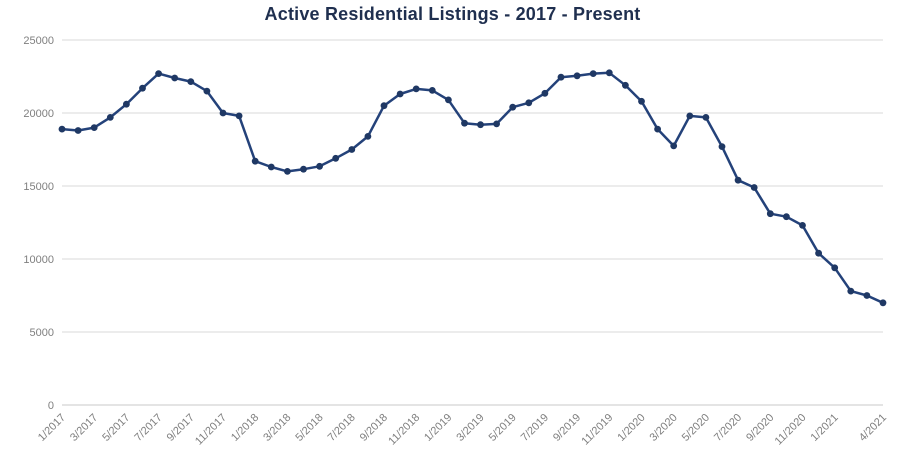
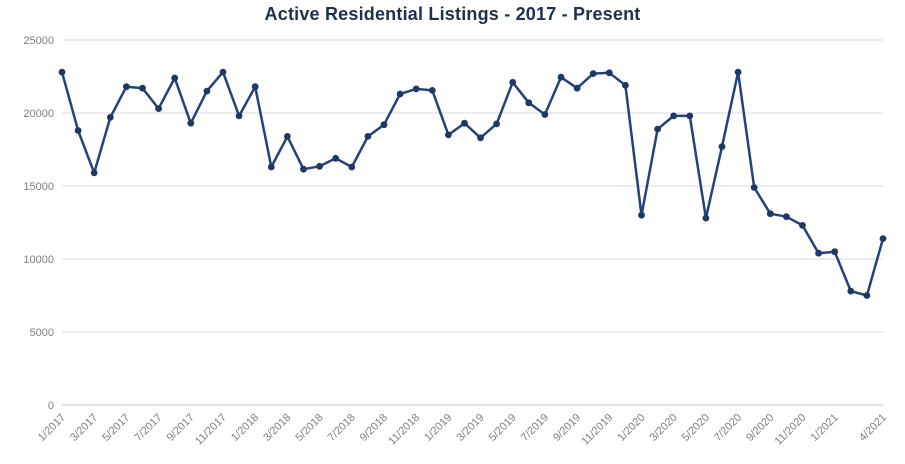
1/2017: 18900 -> 22800
3/2017: 19000 -> 15900
5/2017: 20600 -> 21800
7/2017: 22700 -> 20300
9/2017: 22200 -> 19300
11/2017: 20000 -> 22800
1/2018: 16700 -> 21800
3/2018: 16000 -> 18400
7/2018: 17500 -> 16300
9/2018: 20500 -> 19200
1/2019: 20900 -> 18500
3/2019: 19200 -> 18300
5/2019: 20400 -> 22100
7/2019: 21400 -> 19900
9/2019: 22600 -> 21700
1/2020: 20800 -> 13000
3/2020: 17800 -> 19800
5/2020: 19700 -> 12800
7/2020: 15400 -> 22800
1/2021: 9400 -> 10500
4/2021: 7000 -> 11400
